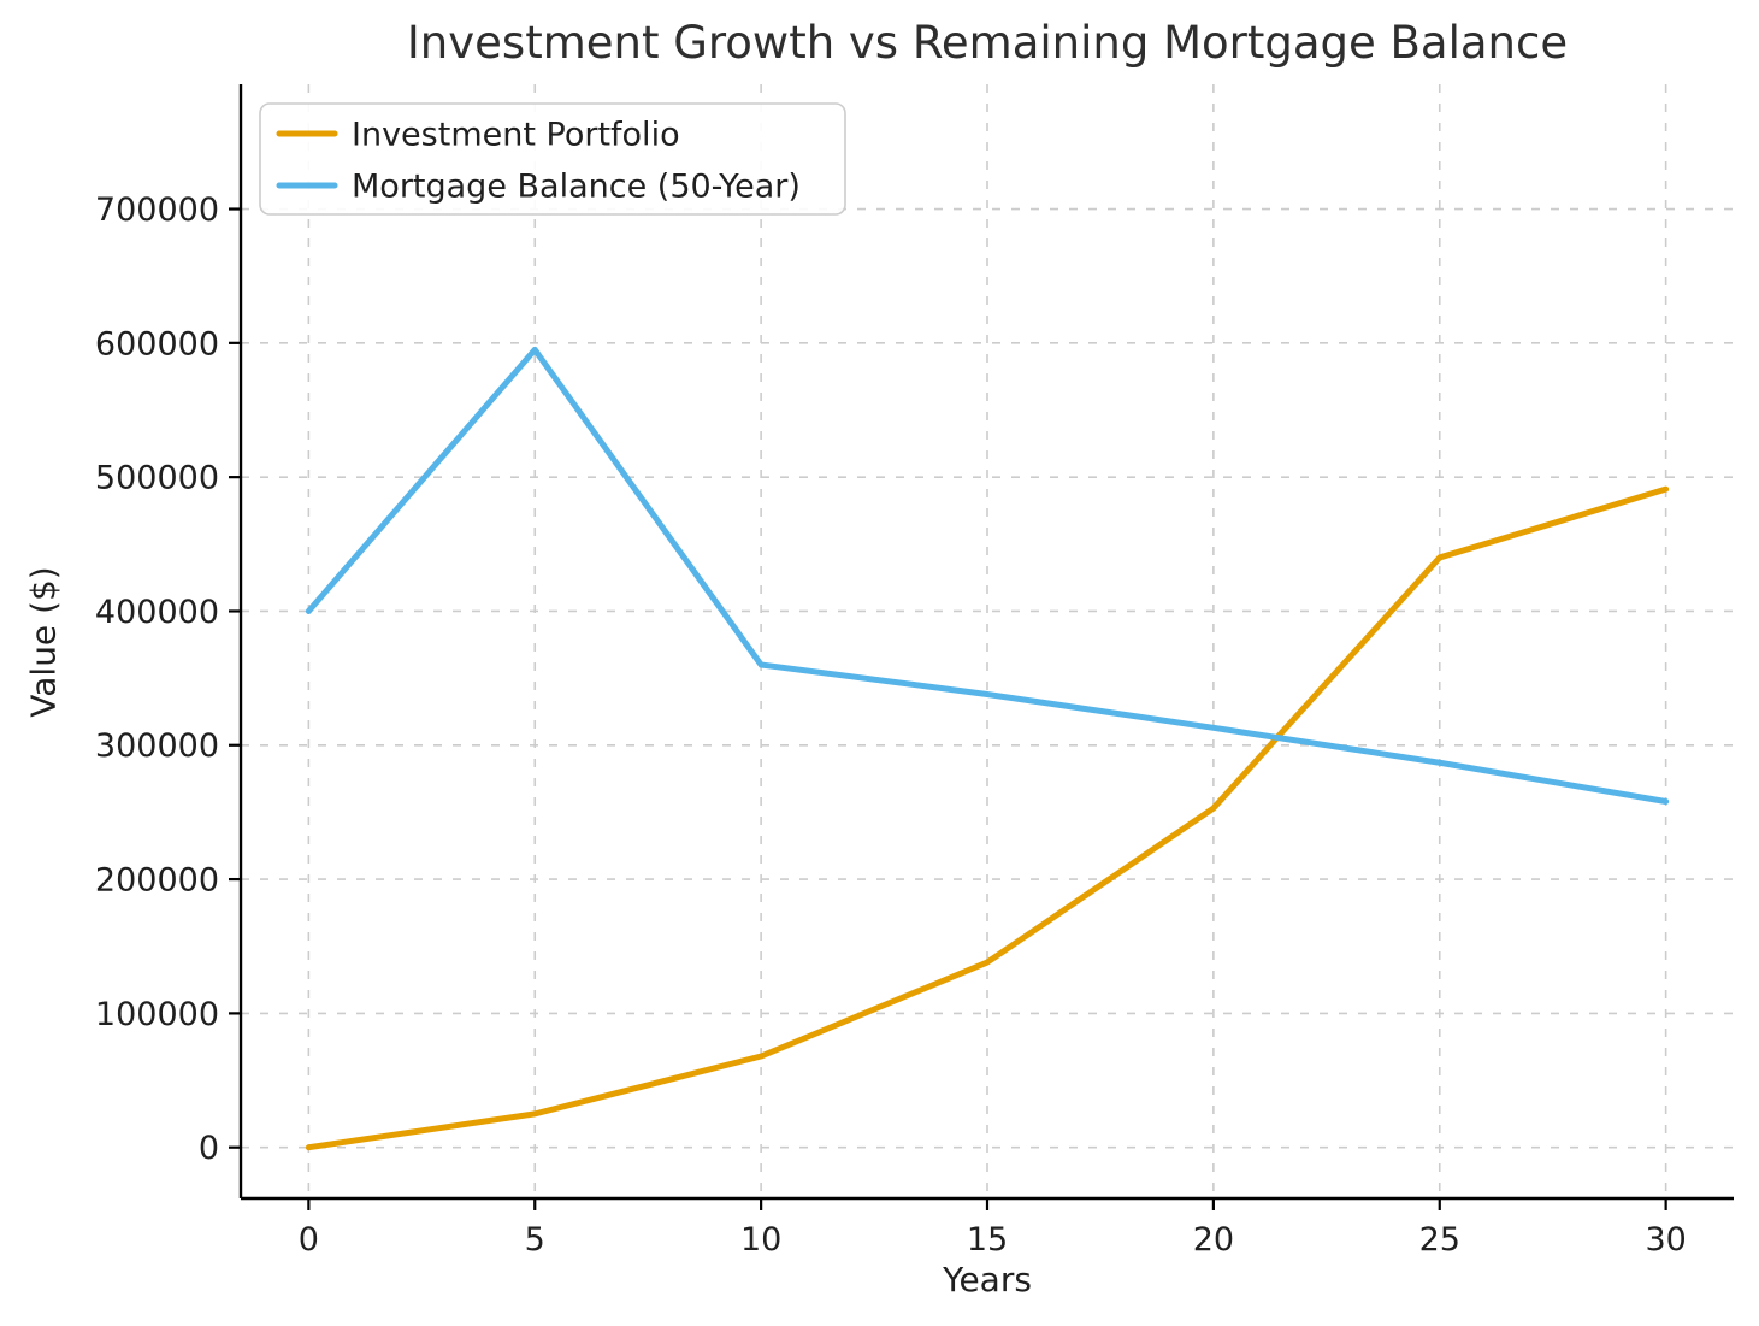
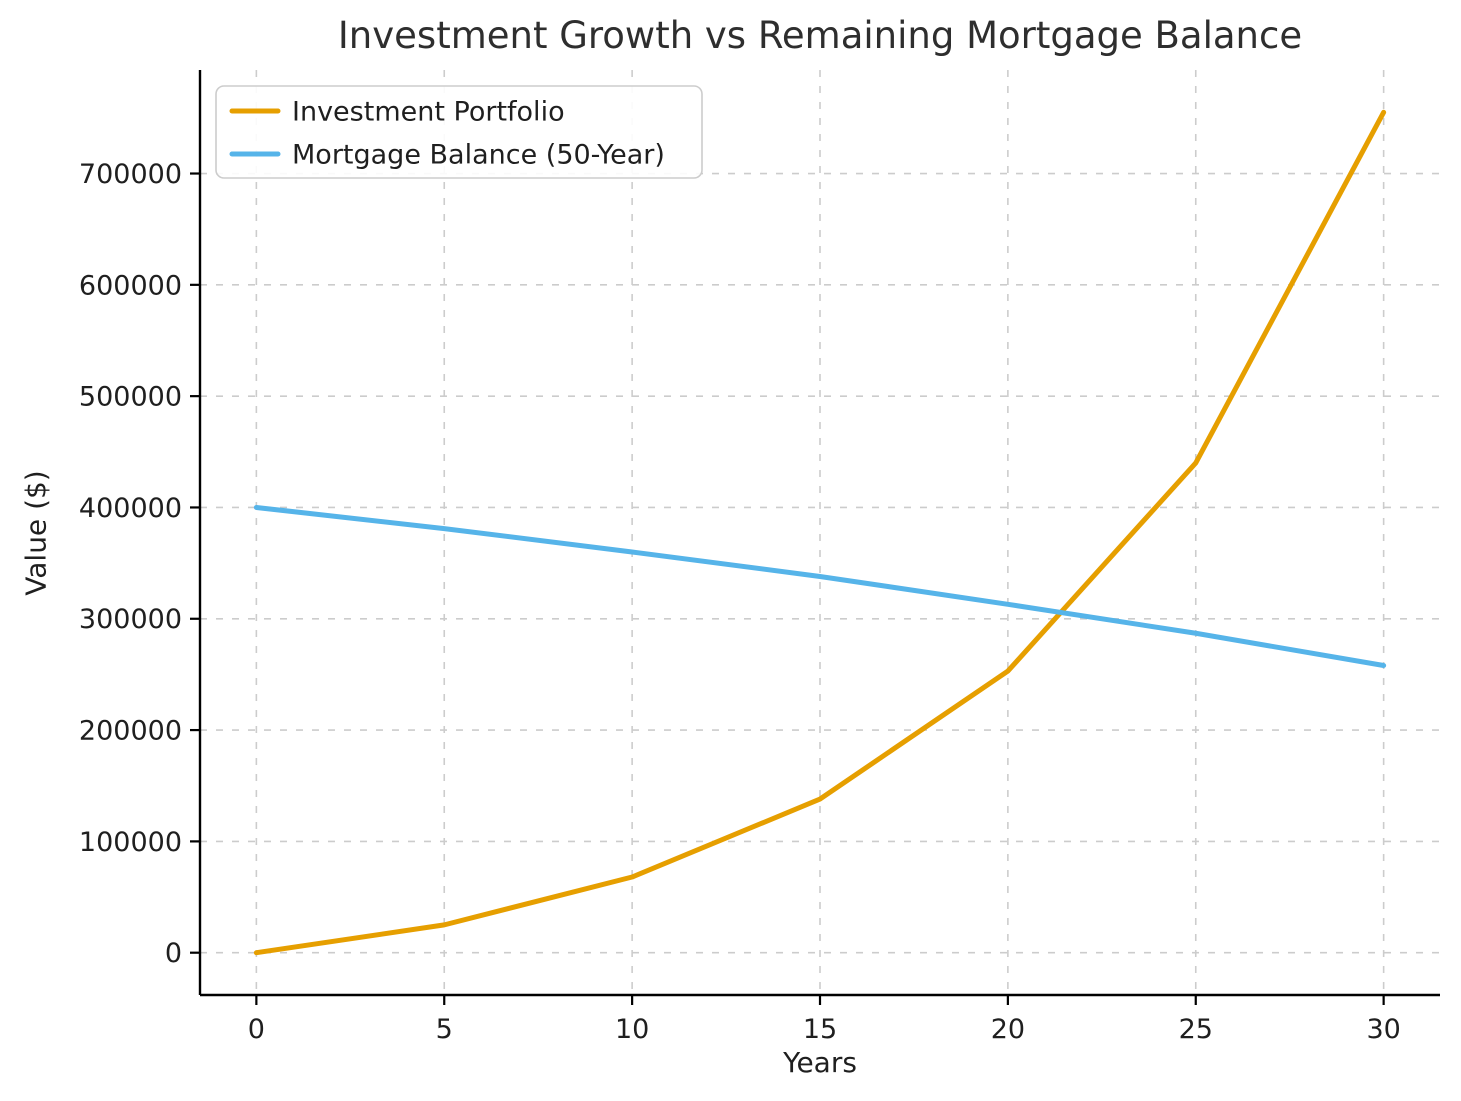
Mortgage Balance (50-Year)/5: 595000 -> 381000
Investment Portfolio/30: 491000 -> 755000
